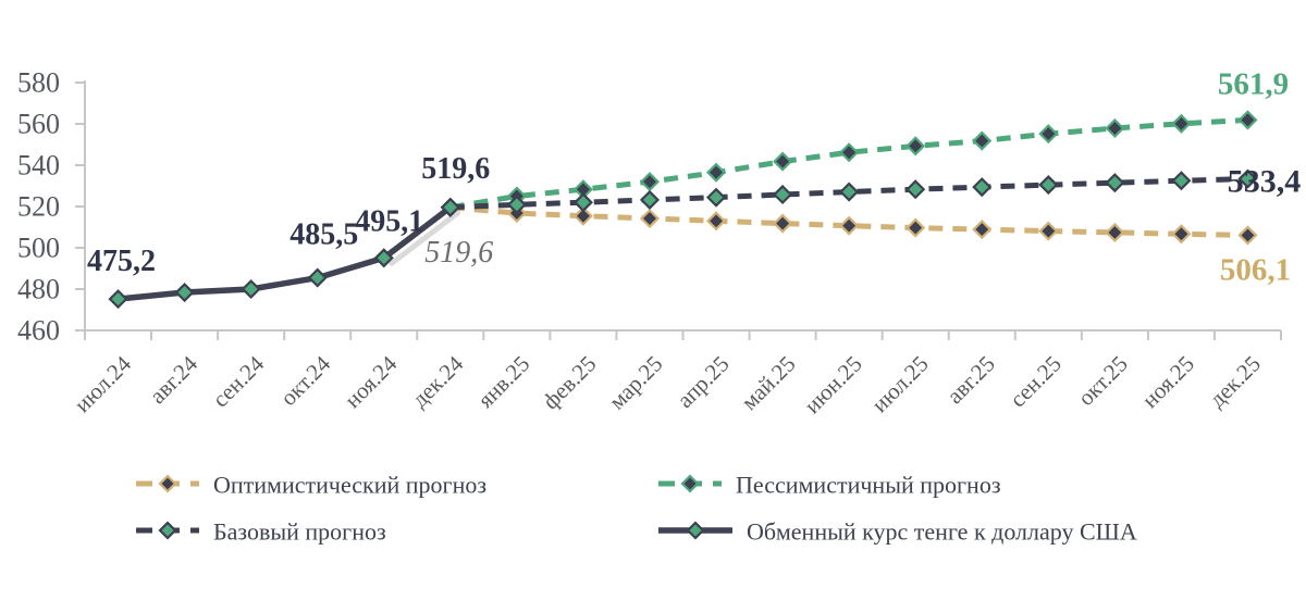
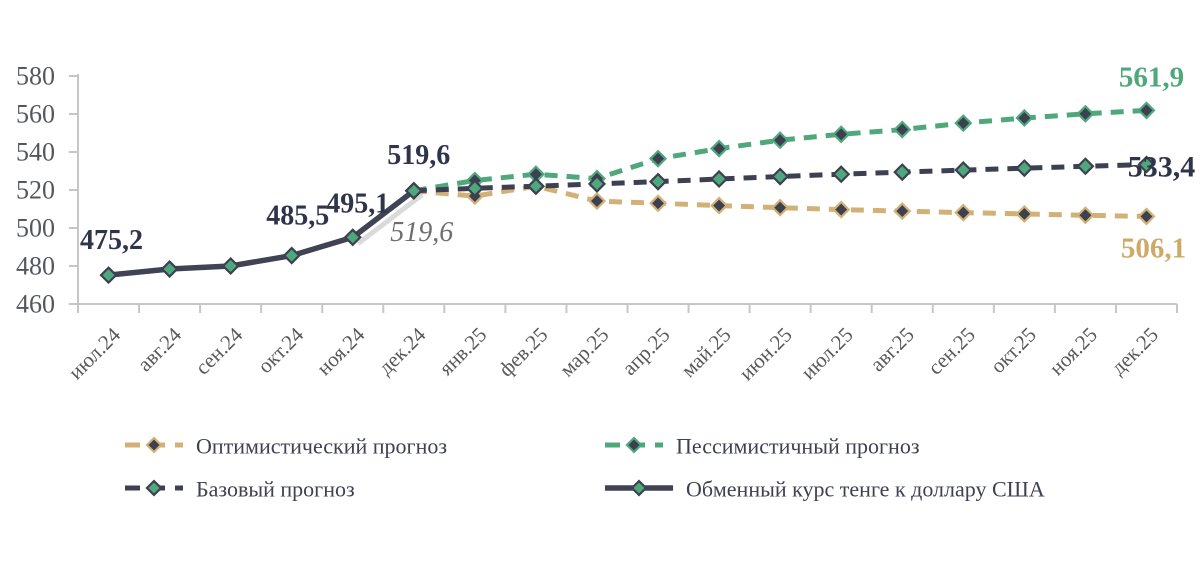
Оптимистический прогноз/фев.25: 515 -> 522
Пессимистичный прогноз/мар.25: 532 -> 526
